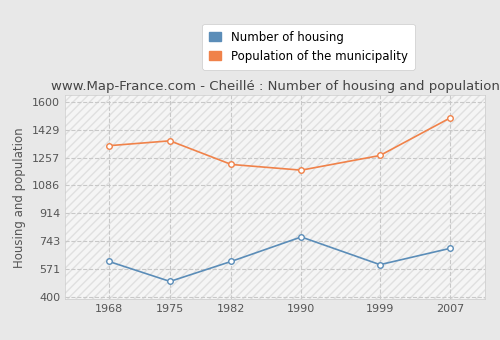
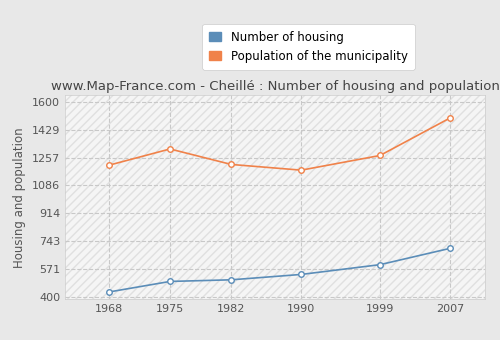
Number of housing/1968: 620 -> 430
Population of the municipality/1968: 1330 -> 1210
Population of the municipality/1975: 1360 -> 1310
Number of housing/1982: 620 -> 510
Number of housing/1990: 770 -> 540
